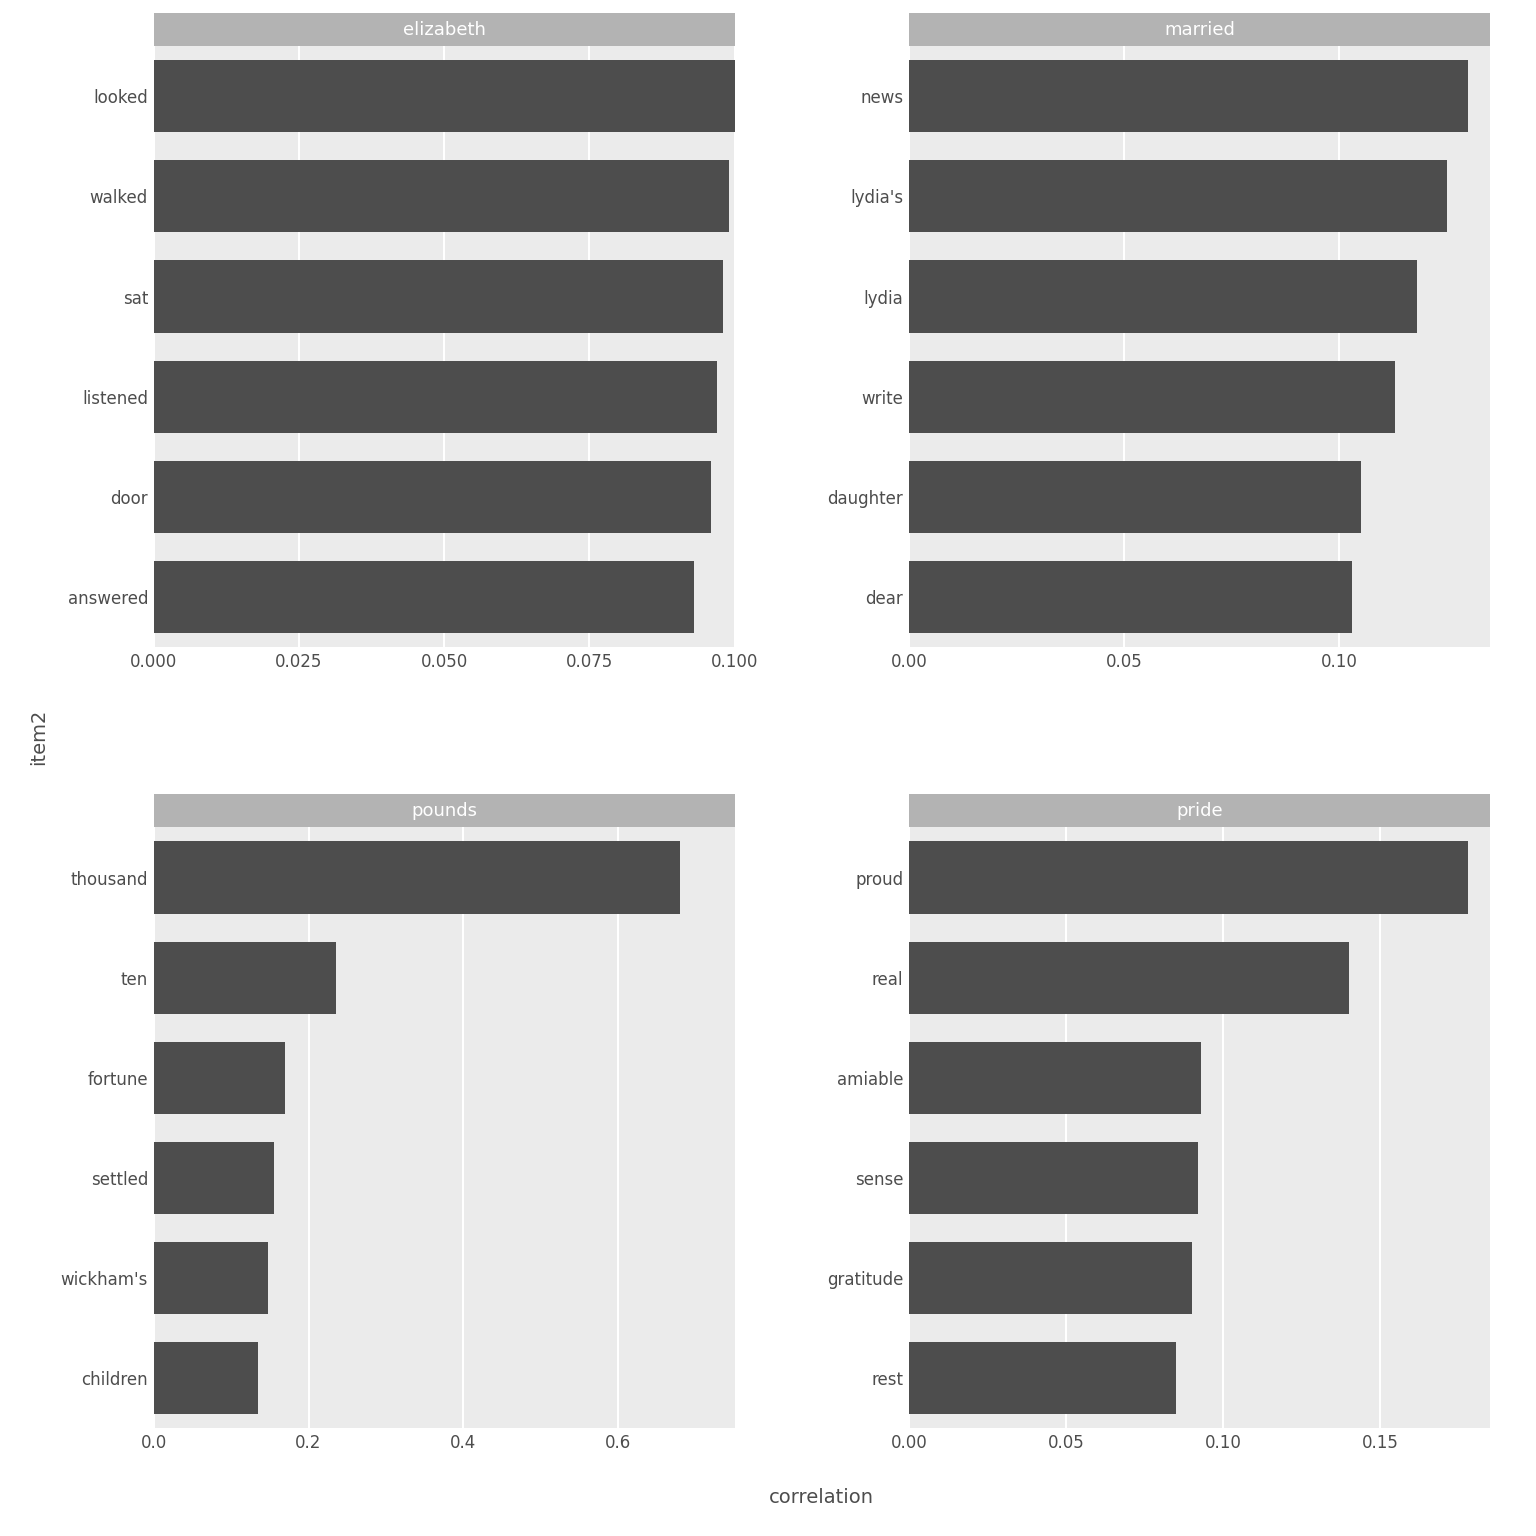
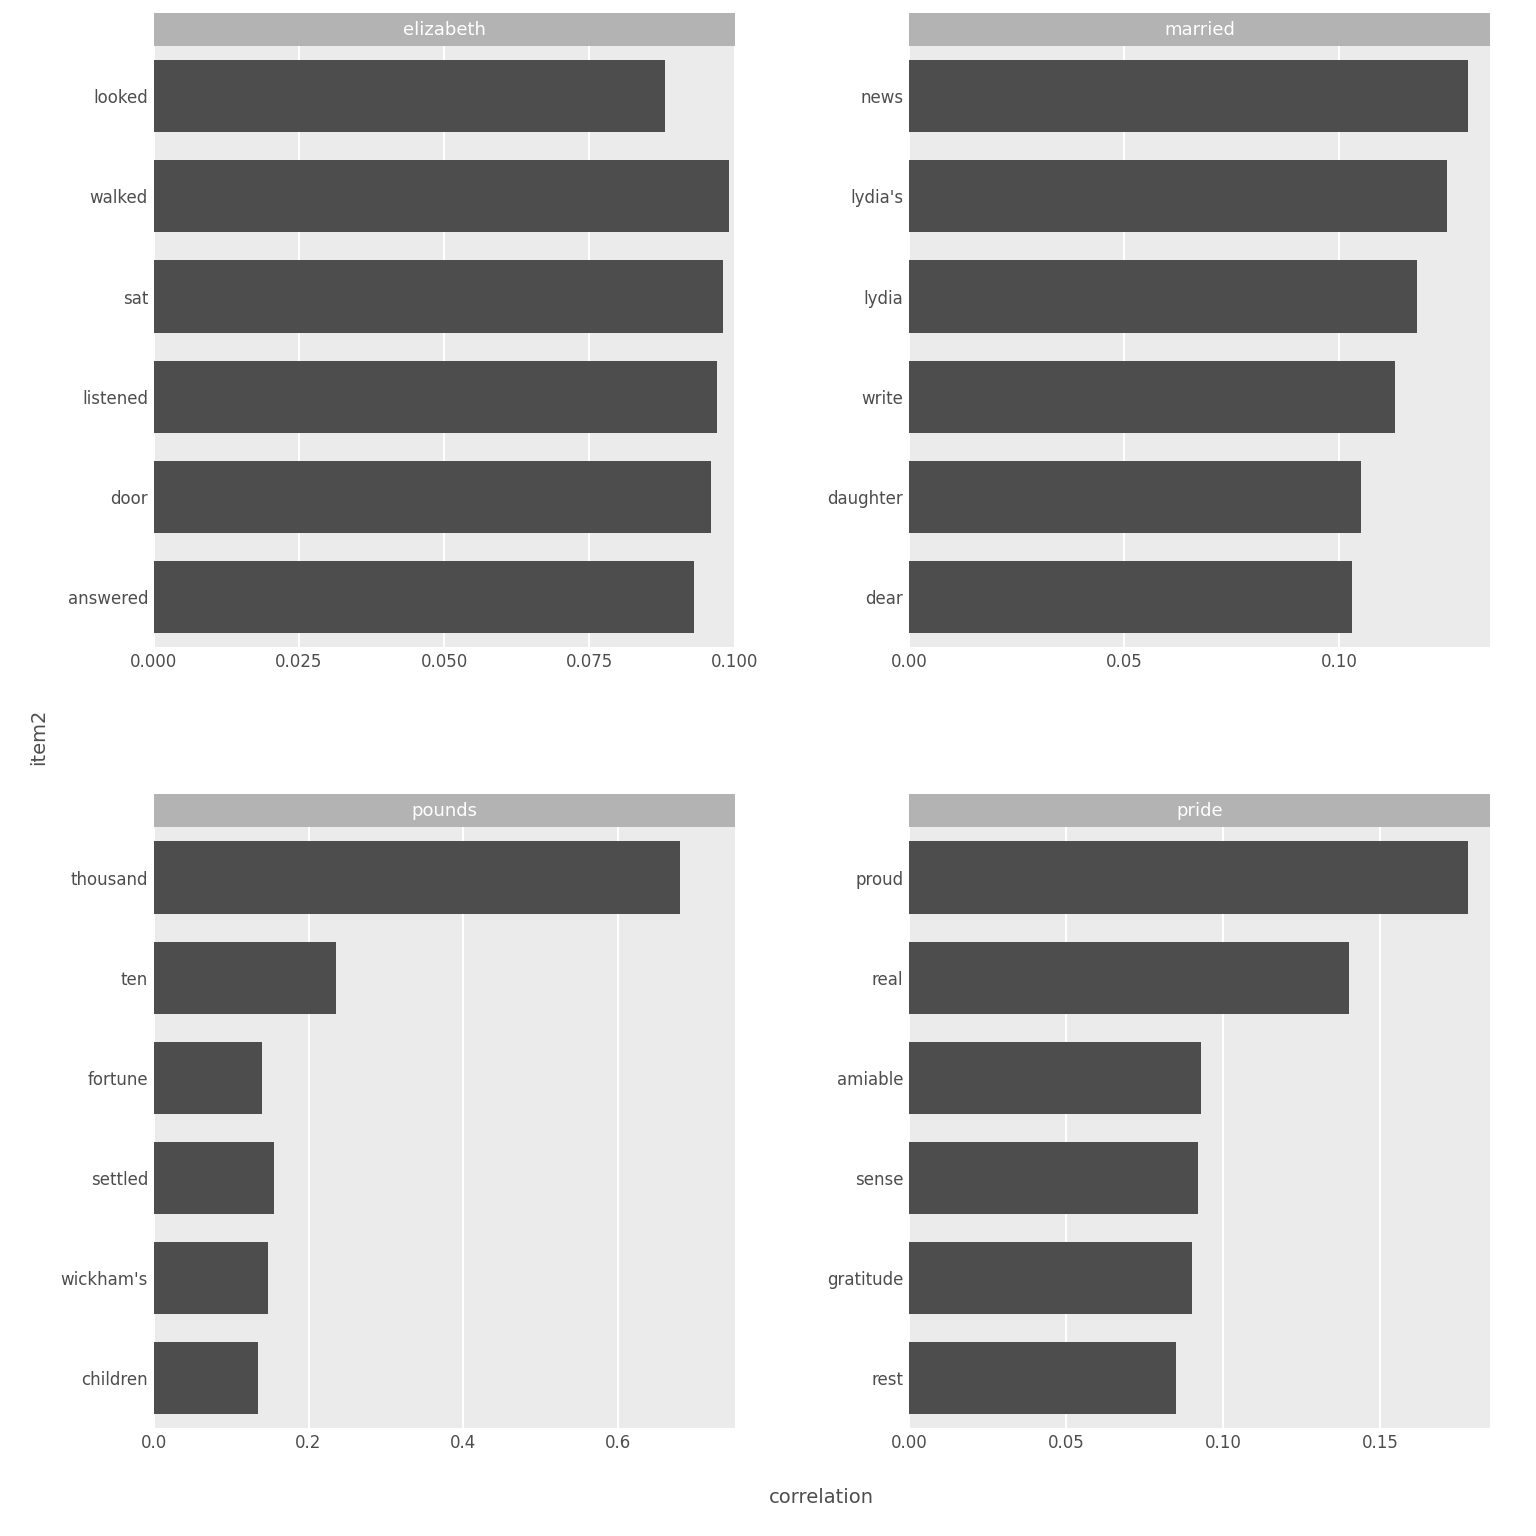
looked: 0.100 -> 0.088
fortune: 0.170 -> 0.140
